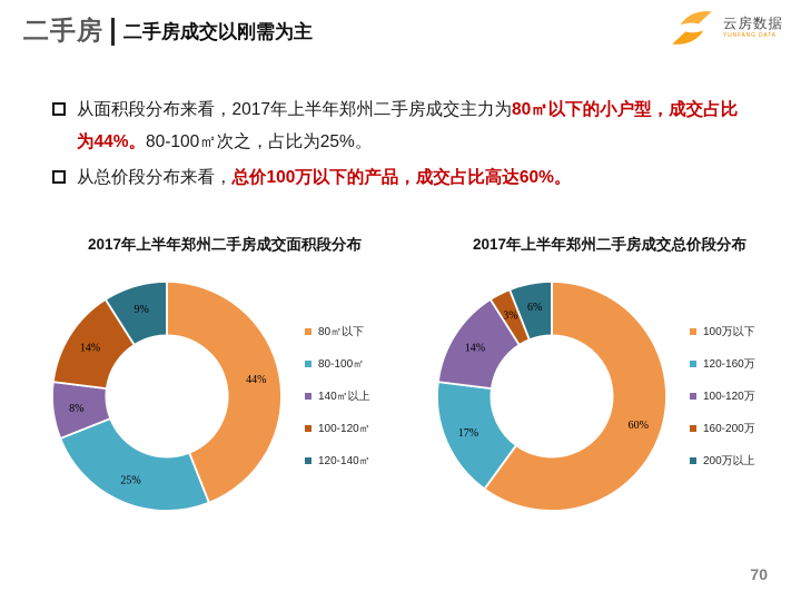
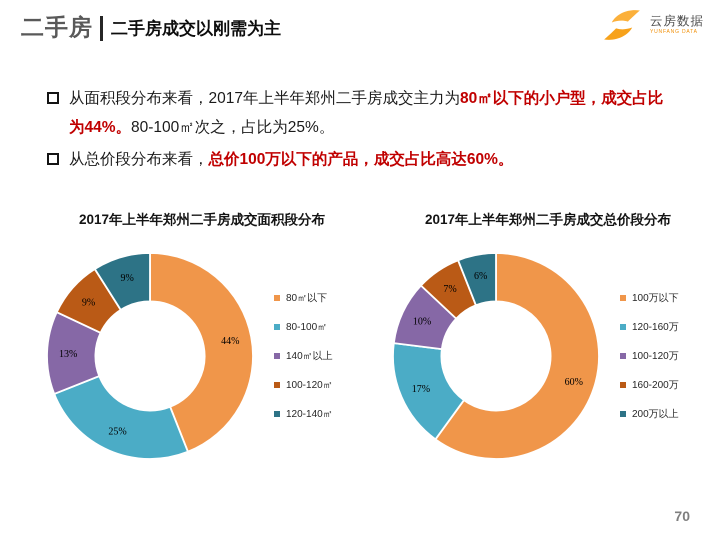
2017年上半年郑州二手房成交面积段分布/140㎡以上: 8% -> 13%
2017年上半年郑州二手房成交面积段分布/100-120㎡: 14% -> 9%
2017年上半年郑州二手房成交总价段分布/100-120万: 14% -> 10%
2017年上半年郑州二手房成交总价段分布/160-200万: 3% -> 7%
